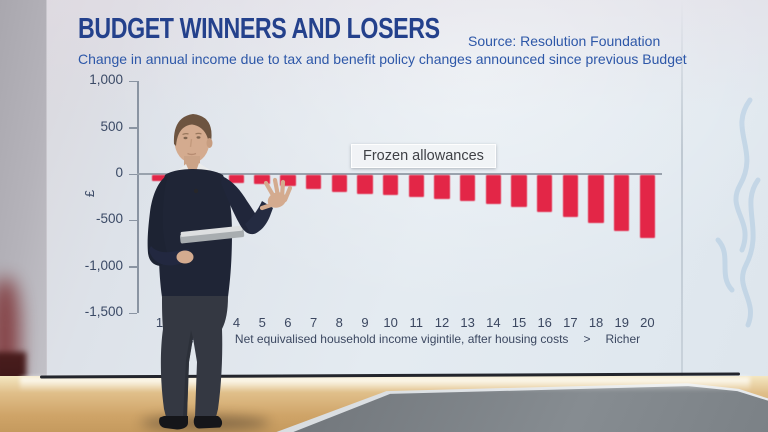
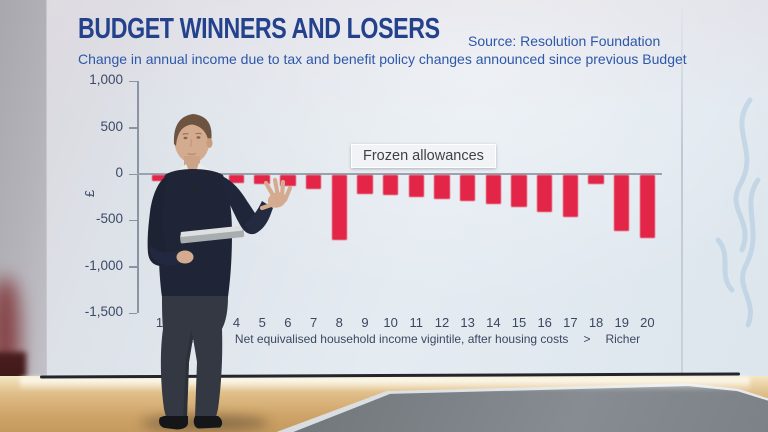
8: -200 -> -700
18: -500 -> -100
